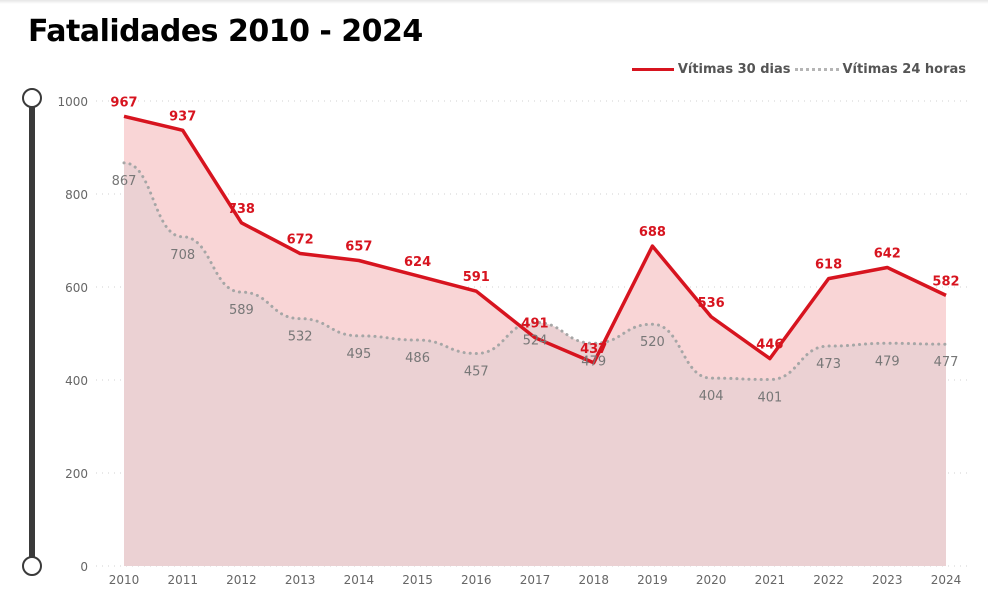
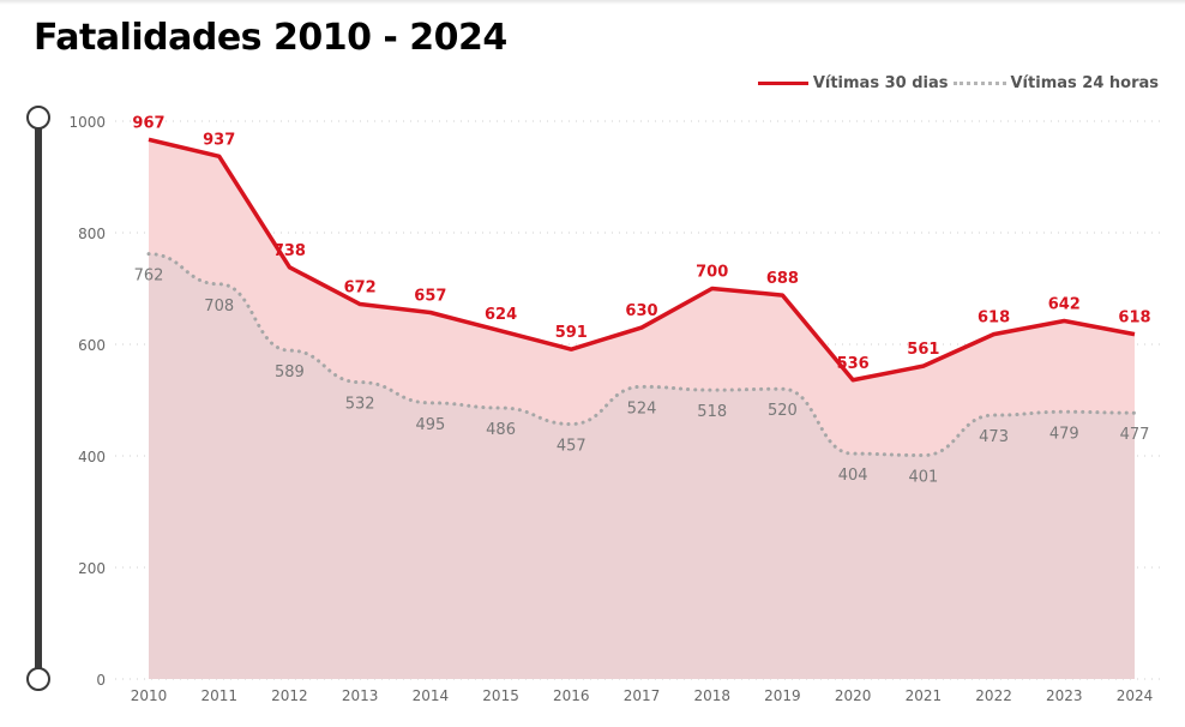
Vítimas 24 horas/2010: 867 -> 762
Vítimas 30 dias/2017: 491 -> 630
Vítimas 30 dias/2018: 437 -> 700
Vítimas 24 horas/2018: 479 -> 518
Vítimas 30 dias/2021: 446 -> 561
Vítimas 30 dias/2024: 582 -> 618
